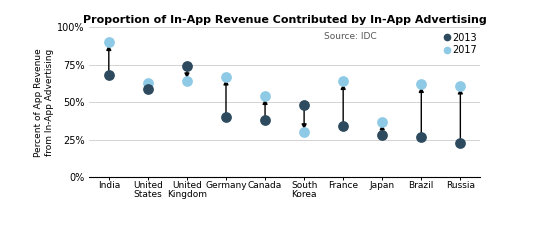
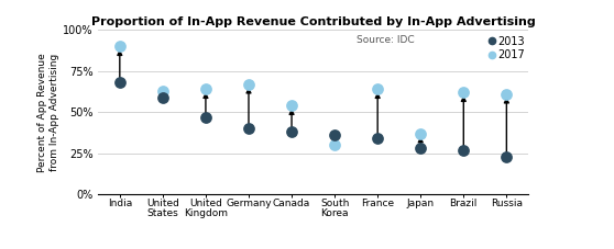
2013/United Kingdom: 74% -> 47%
2013/South Korea: 48% -> 36%
